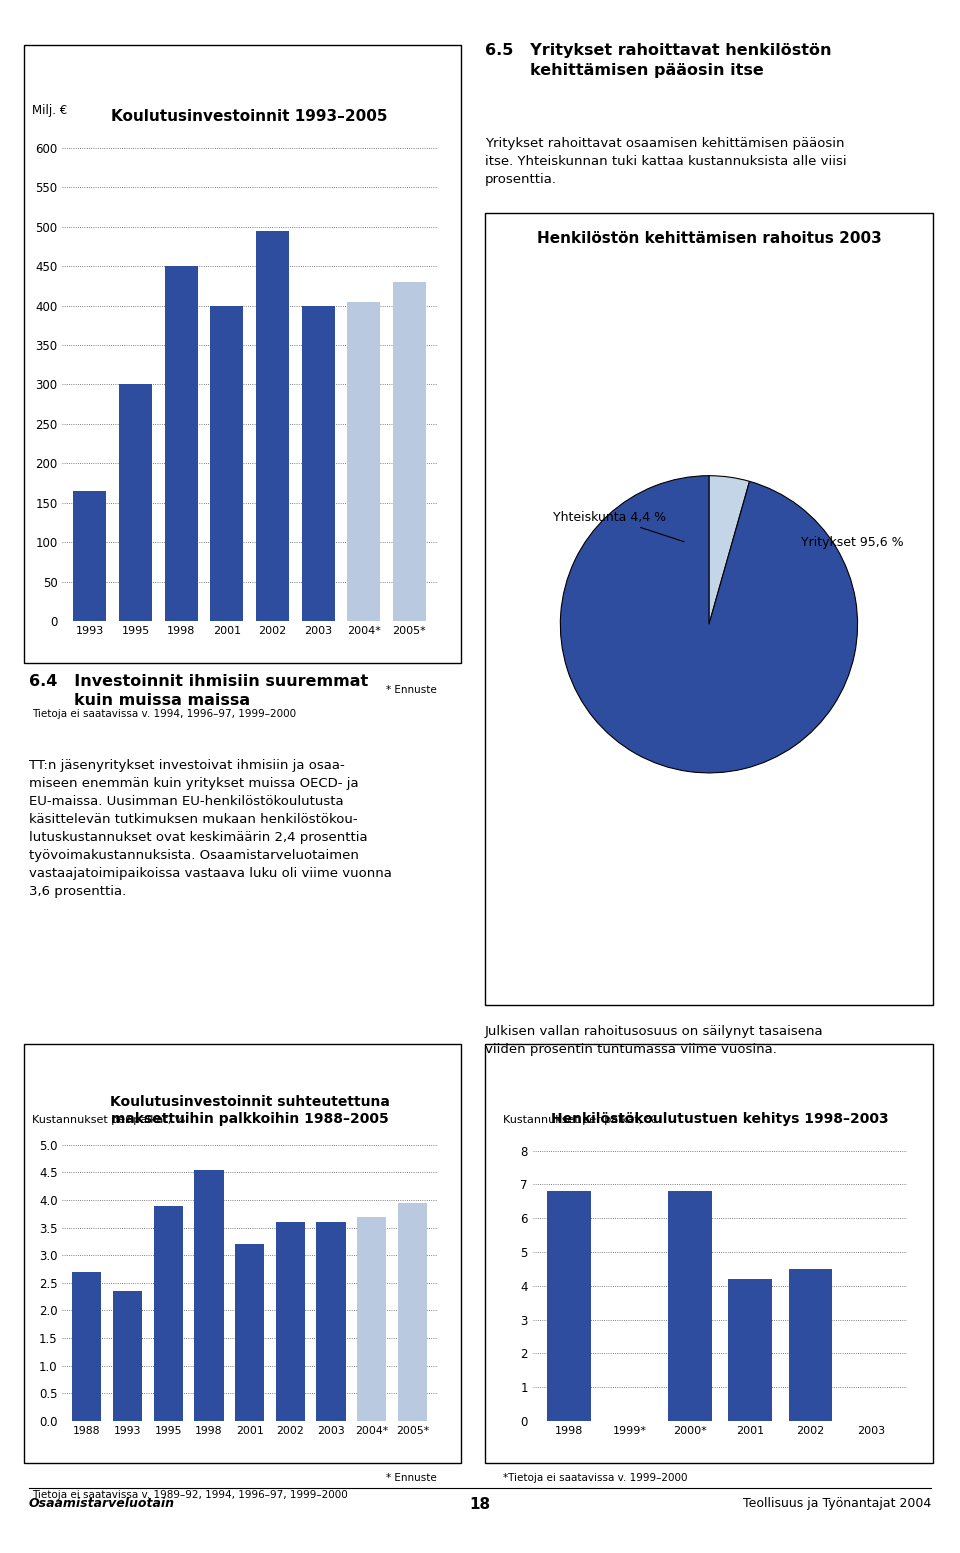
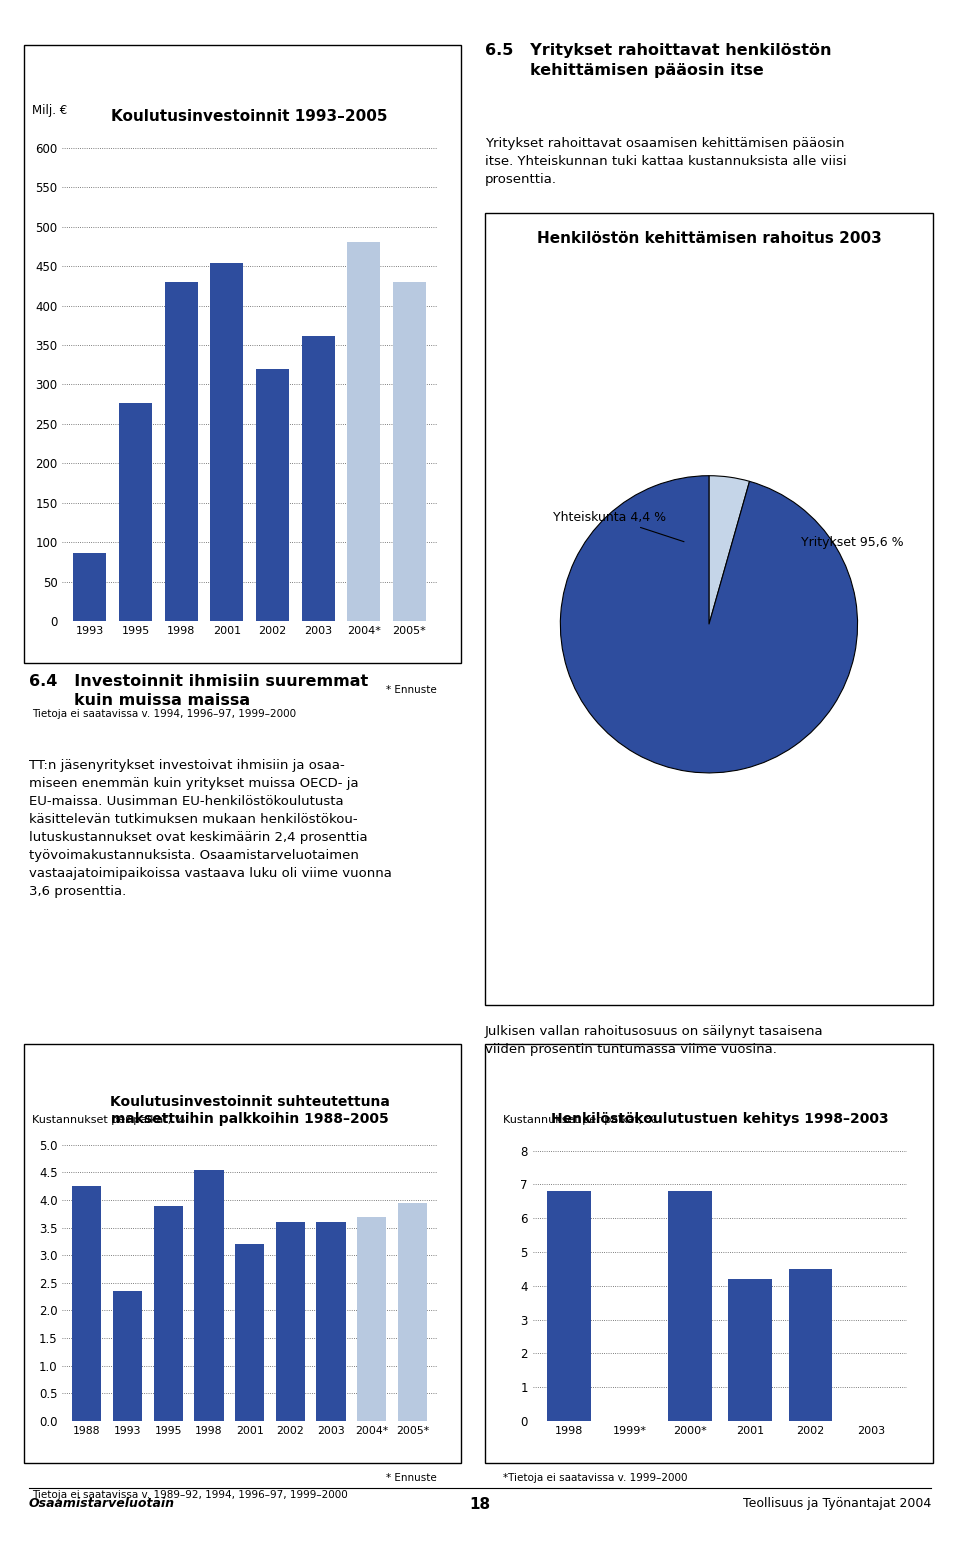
Koulutusinvestoinnit 1993–2005/1993: 165 -> 86
Koulutusinvestoinnit 1993–2005/1995: 300 -> 276
Koulutusinvestoinnit 1993–2005/1998: 450 -> 430
Koulutusinvestoinnit 1993–2005/2001: 400 -> 454
Koulutusinvestoinnit 1993–2005/2002: 495 -> 320
Koulutusinvestoinnit 1993–2005/2003: 400 -> 362
Koulutusinvestoinnit 1993–2005/2004*: 405 -> 480
1988: 2.70 -> 4.26
